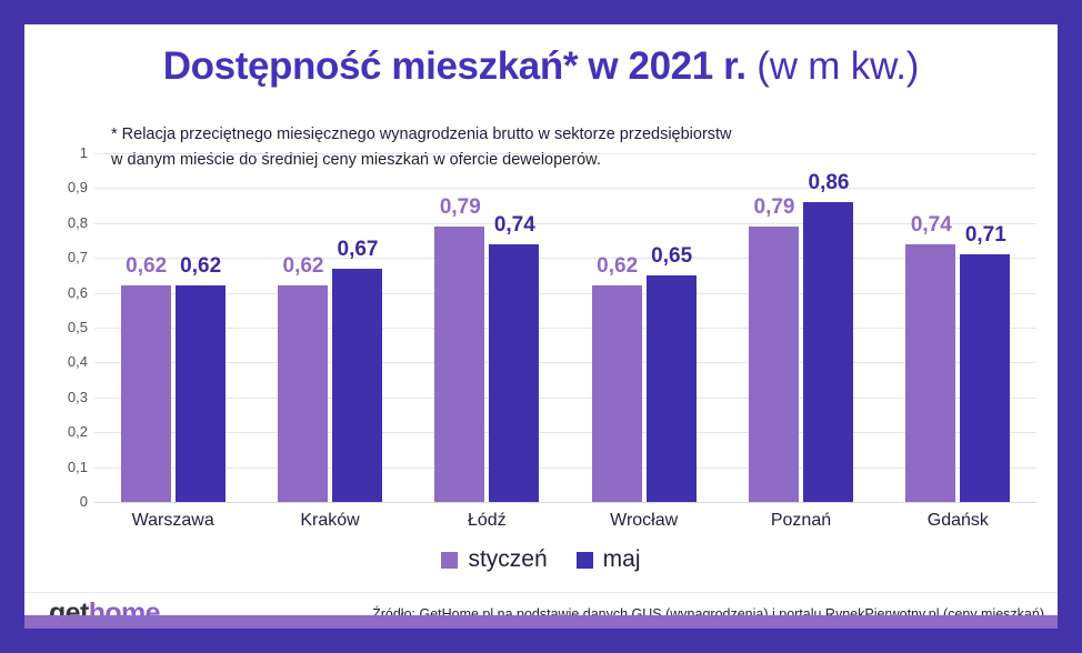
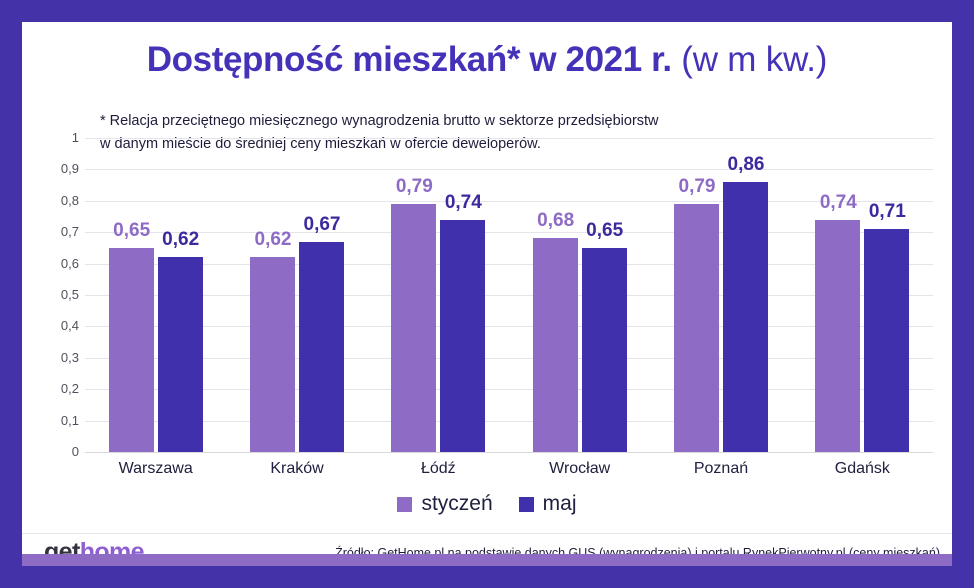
styczeń/Warszawa: 0,62 -> 0,65
styczeń/Wrocław: 0,62 -> 0,68
